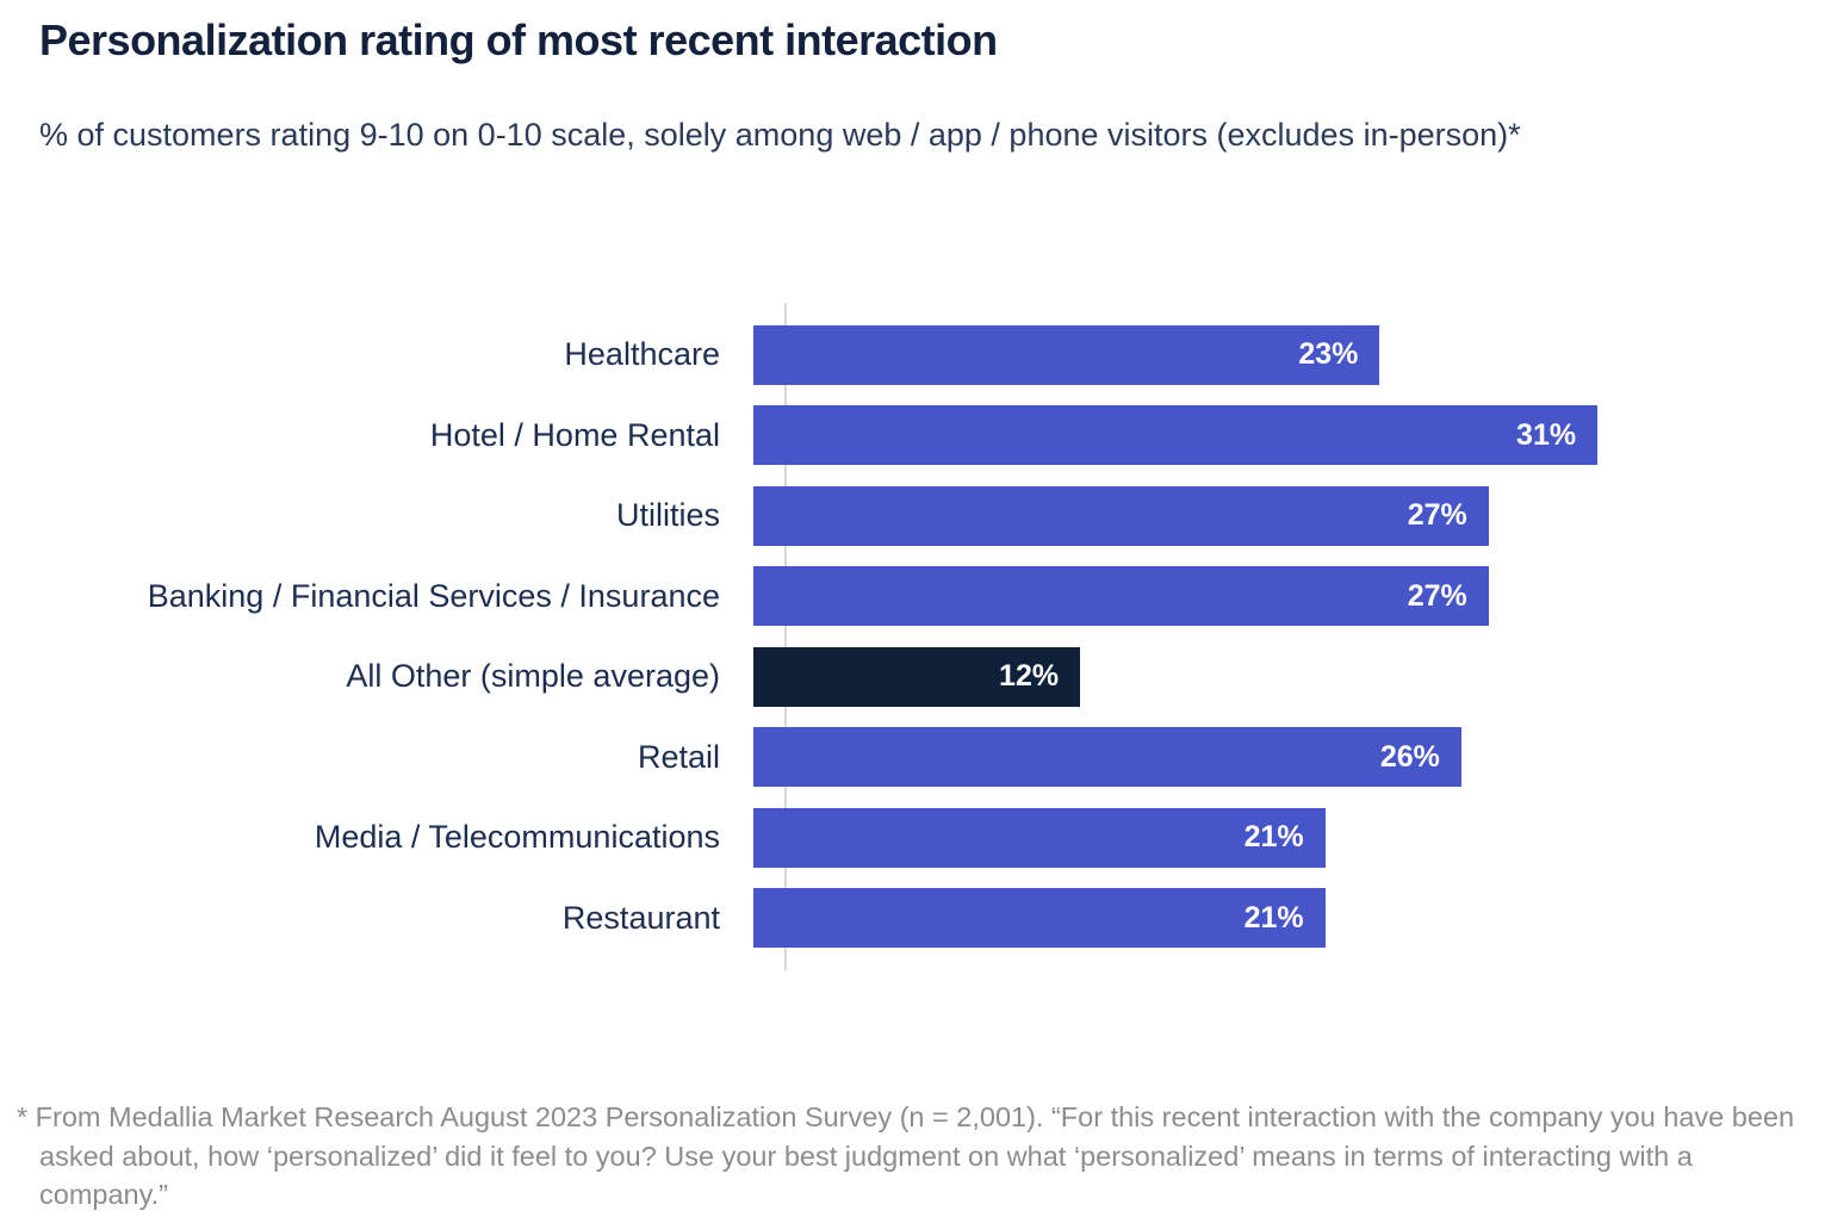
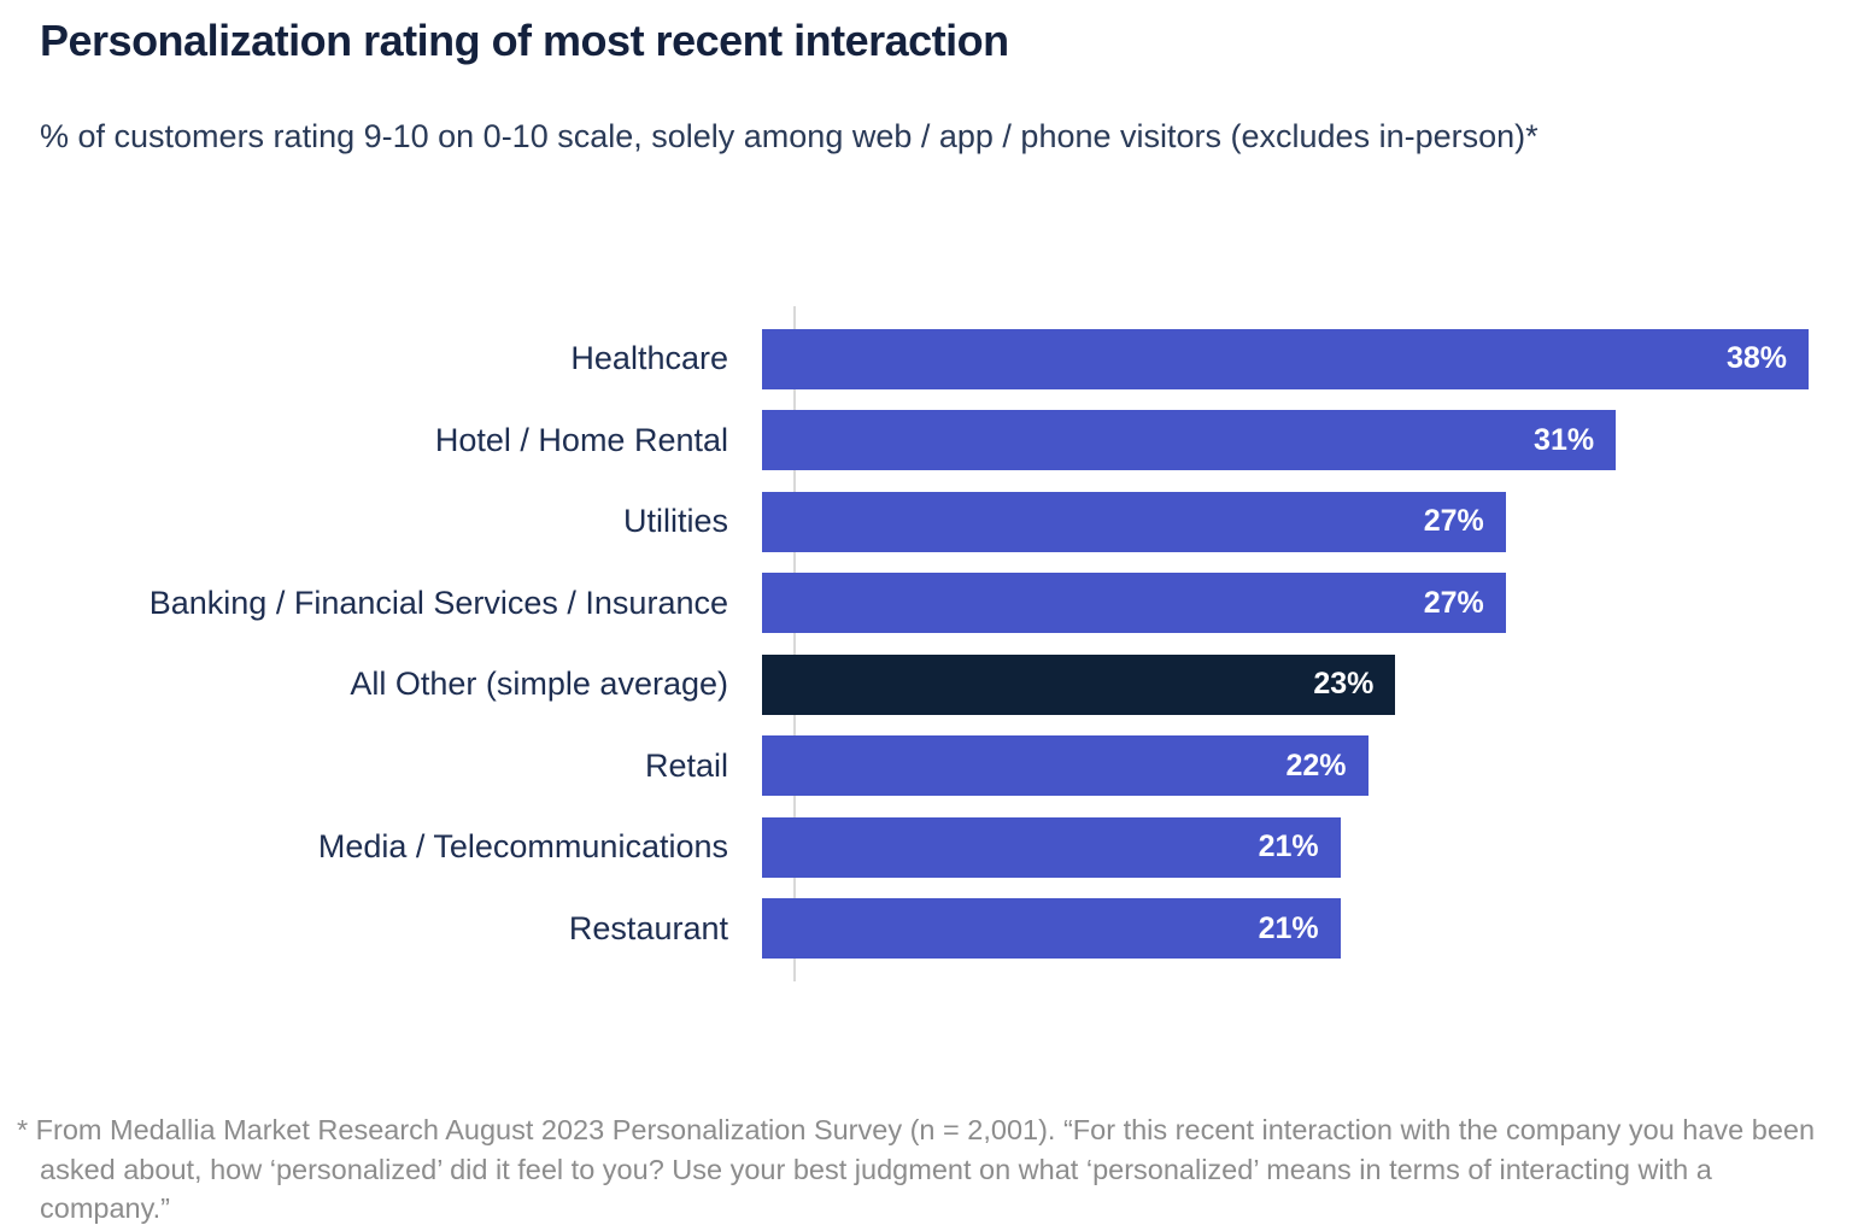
Healthcare: 23% -> 38%
All Other (simple average): 12% -> 23%
Retail: 26% -> 22%
